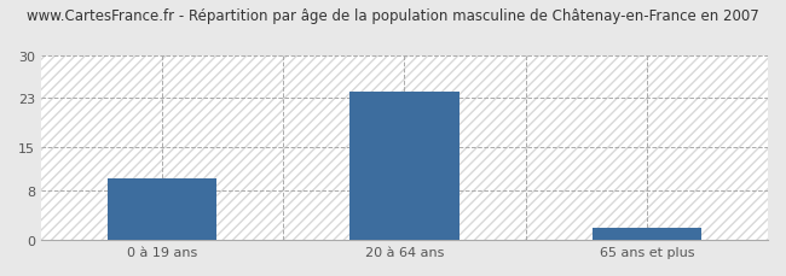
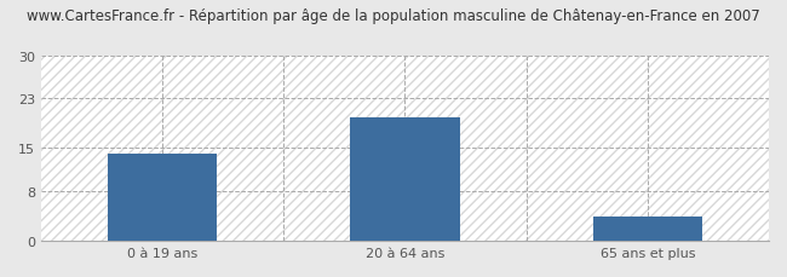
0 à 19 ans: 10 -> 14
20 à 64 ans: 24 -> 20
65 ans et plus: 2 -> 4
